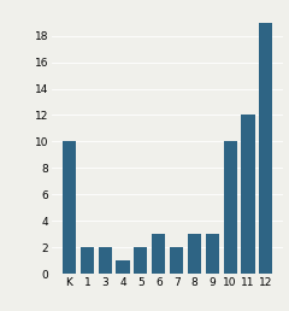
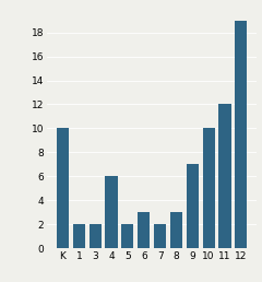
4: 1 -> 6
9: 3 -> 7
